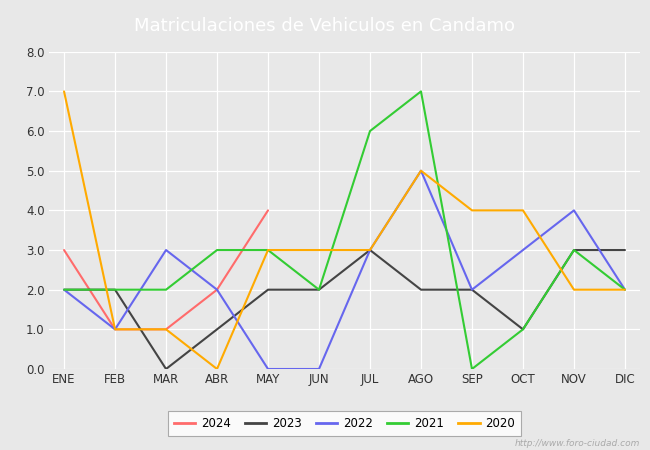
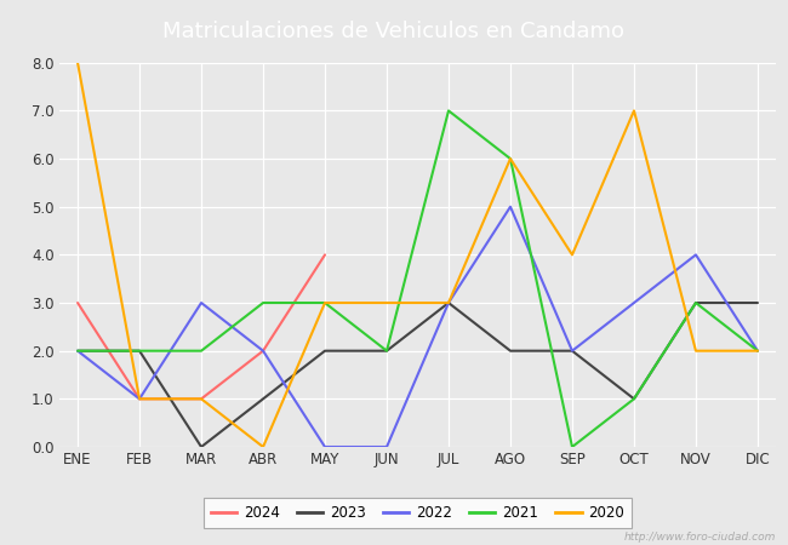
2020/ENE: 7 -> 8
2021/JUL: 6 -> 7
2021/AGO: 7 -> 6
2020/AGO: 5 -> 6
2020/OCT: 4 -> 7
